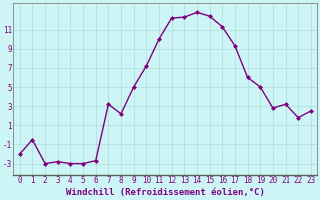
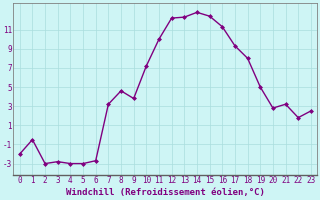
8: 2.2 -> 4.6
9: 5.0 -> 3.8
18: 6.0 -> 8.0
